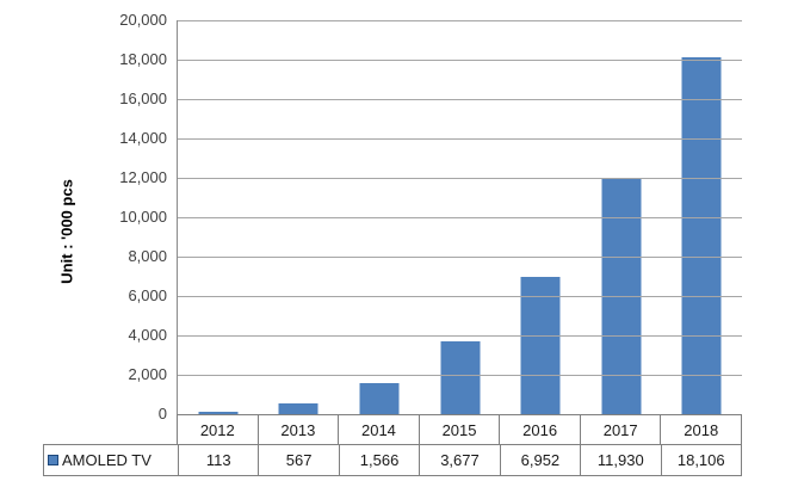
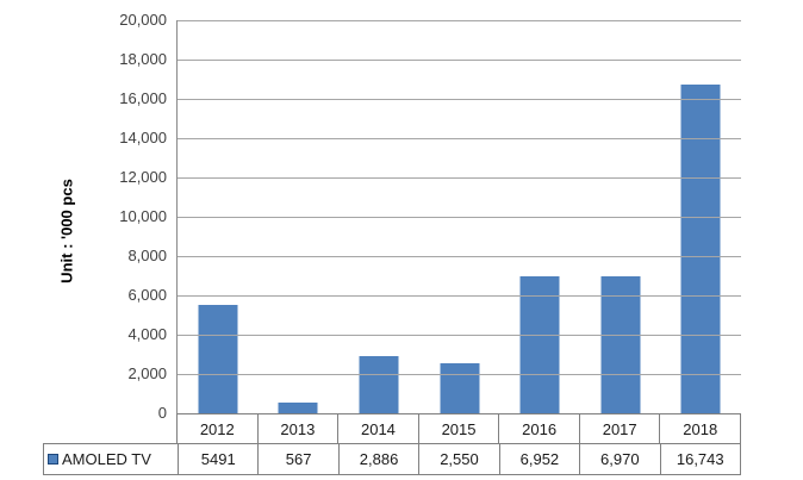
2012: 113 -> 5491
2014: 1,566 -> 2,886
2015: 3,677 -> 2,550
2017: 11,930 -> 6,970
2018: 18,106 -> 16,743
